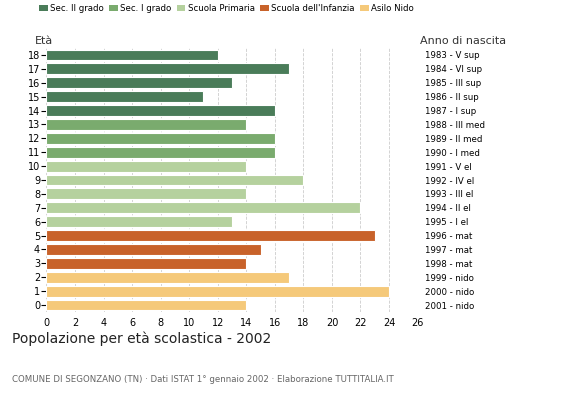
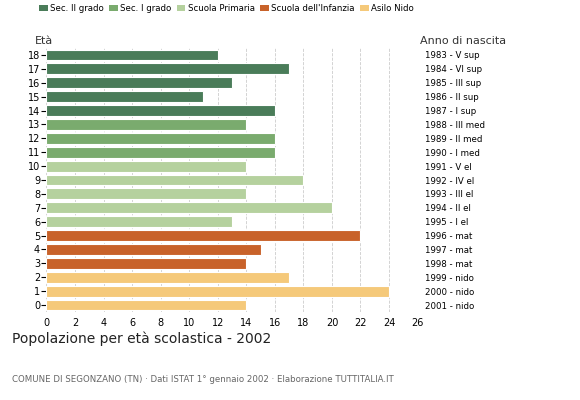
7: 22 -> 20
5: 23 -> 22
